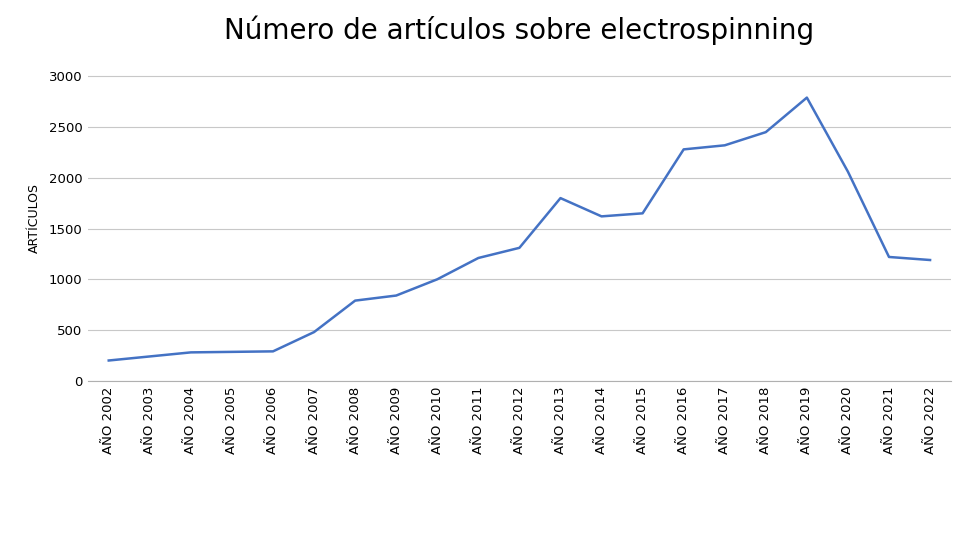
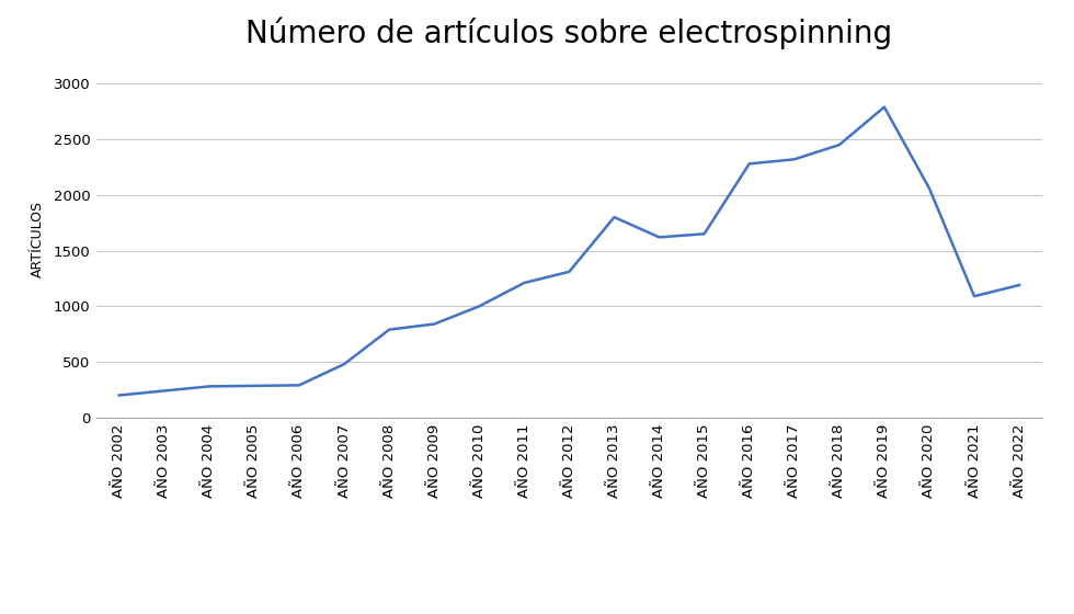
AÑO 2021: 1220 -> 1090
